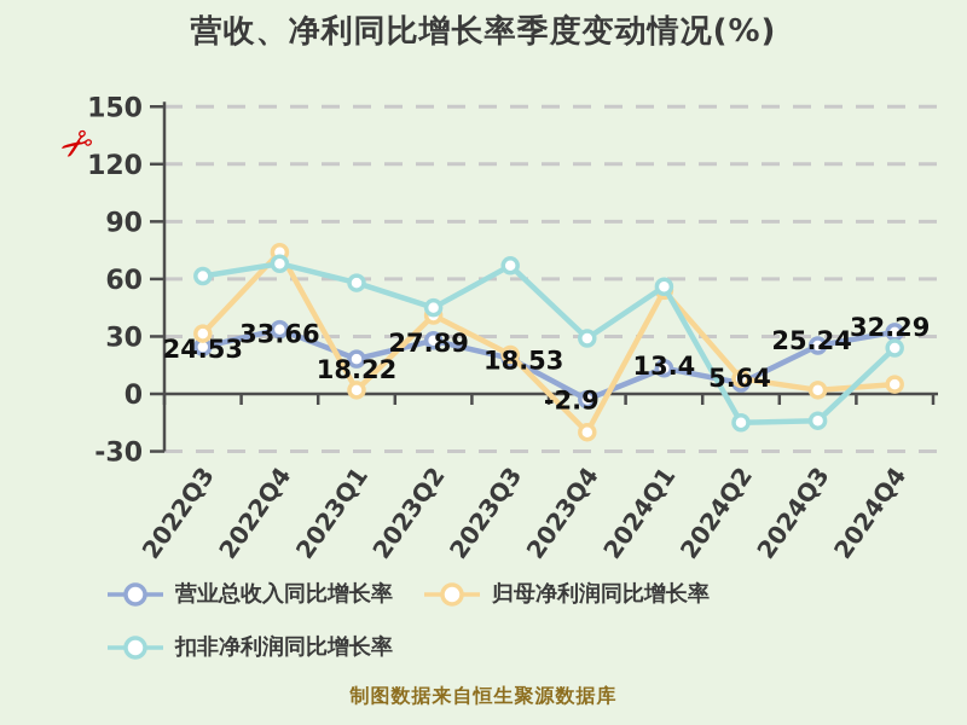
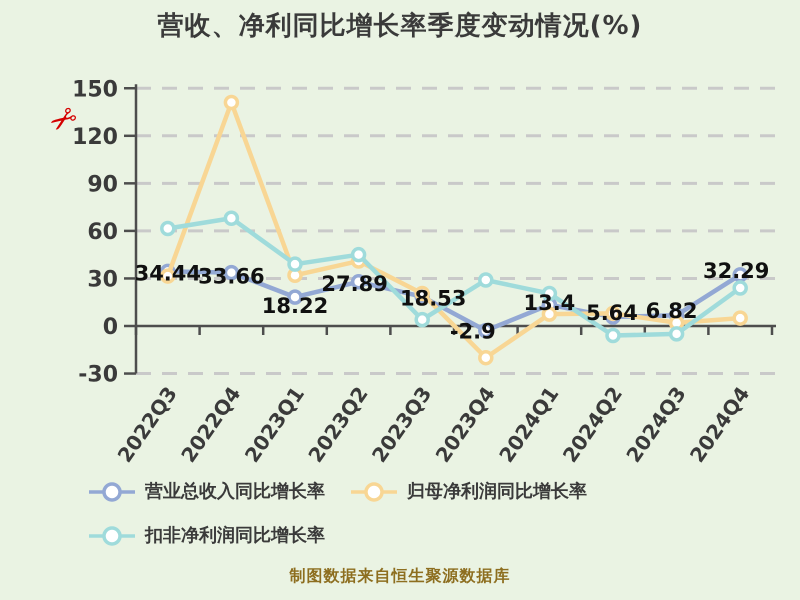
营业总收入同比增长率/2022Q3: 24.53 -> 34.44
归母净利润同比增长率/2022Q4: 74 -> 141
归母净利润同比增长率/2023Q1: 2 -> 32
扣非净利润同比增长率/2023Q1: 58 -> 39
扣非净利润同比增长率/2023Q3: 67 -> 4
归母净利润同比增长率/2024Q1: 54 -> 8
扣非净利润同比增长率/2024Q1: 56 -> 20
扣非净利润同比增长率/2024Q2: -15 -> -6
营业总收入同比增长率/2024Q3: 25.24 -> 6.82
扣非净利润同比增长率/2024Q3: -14 -> -5
